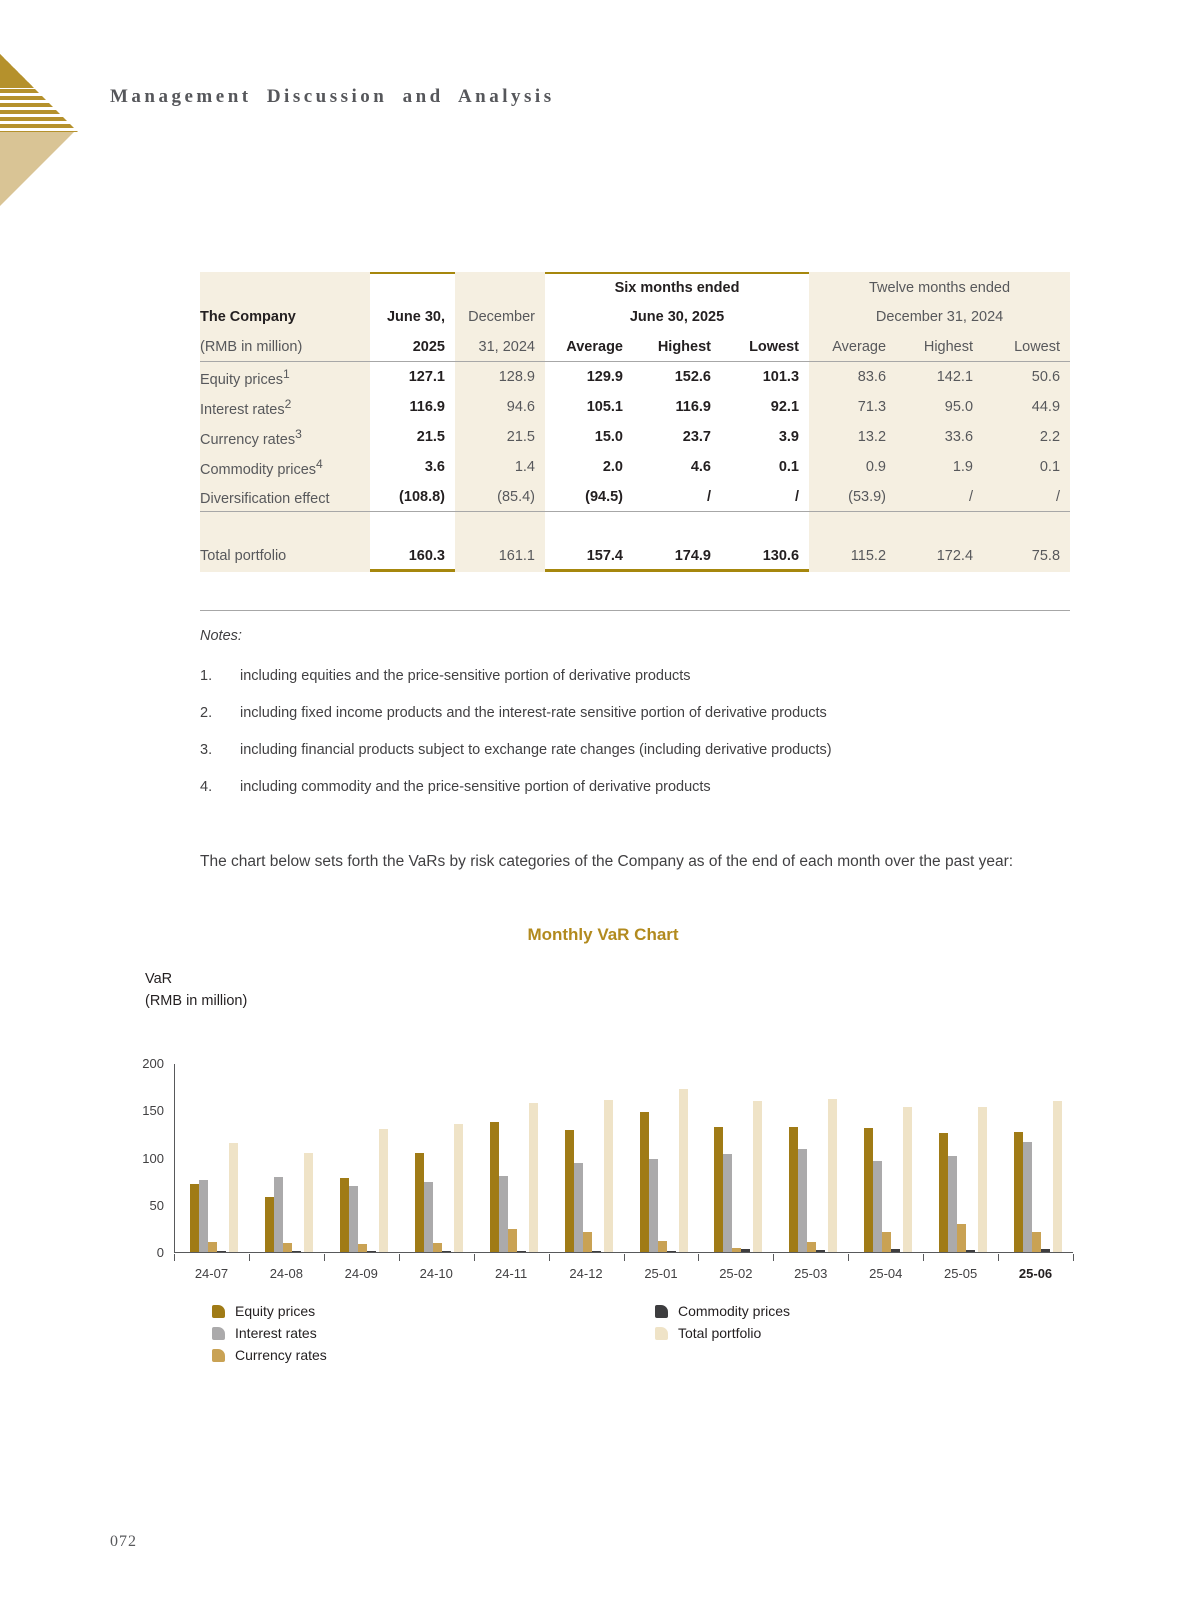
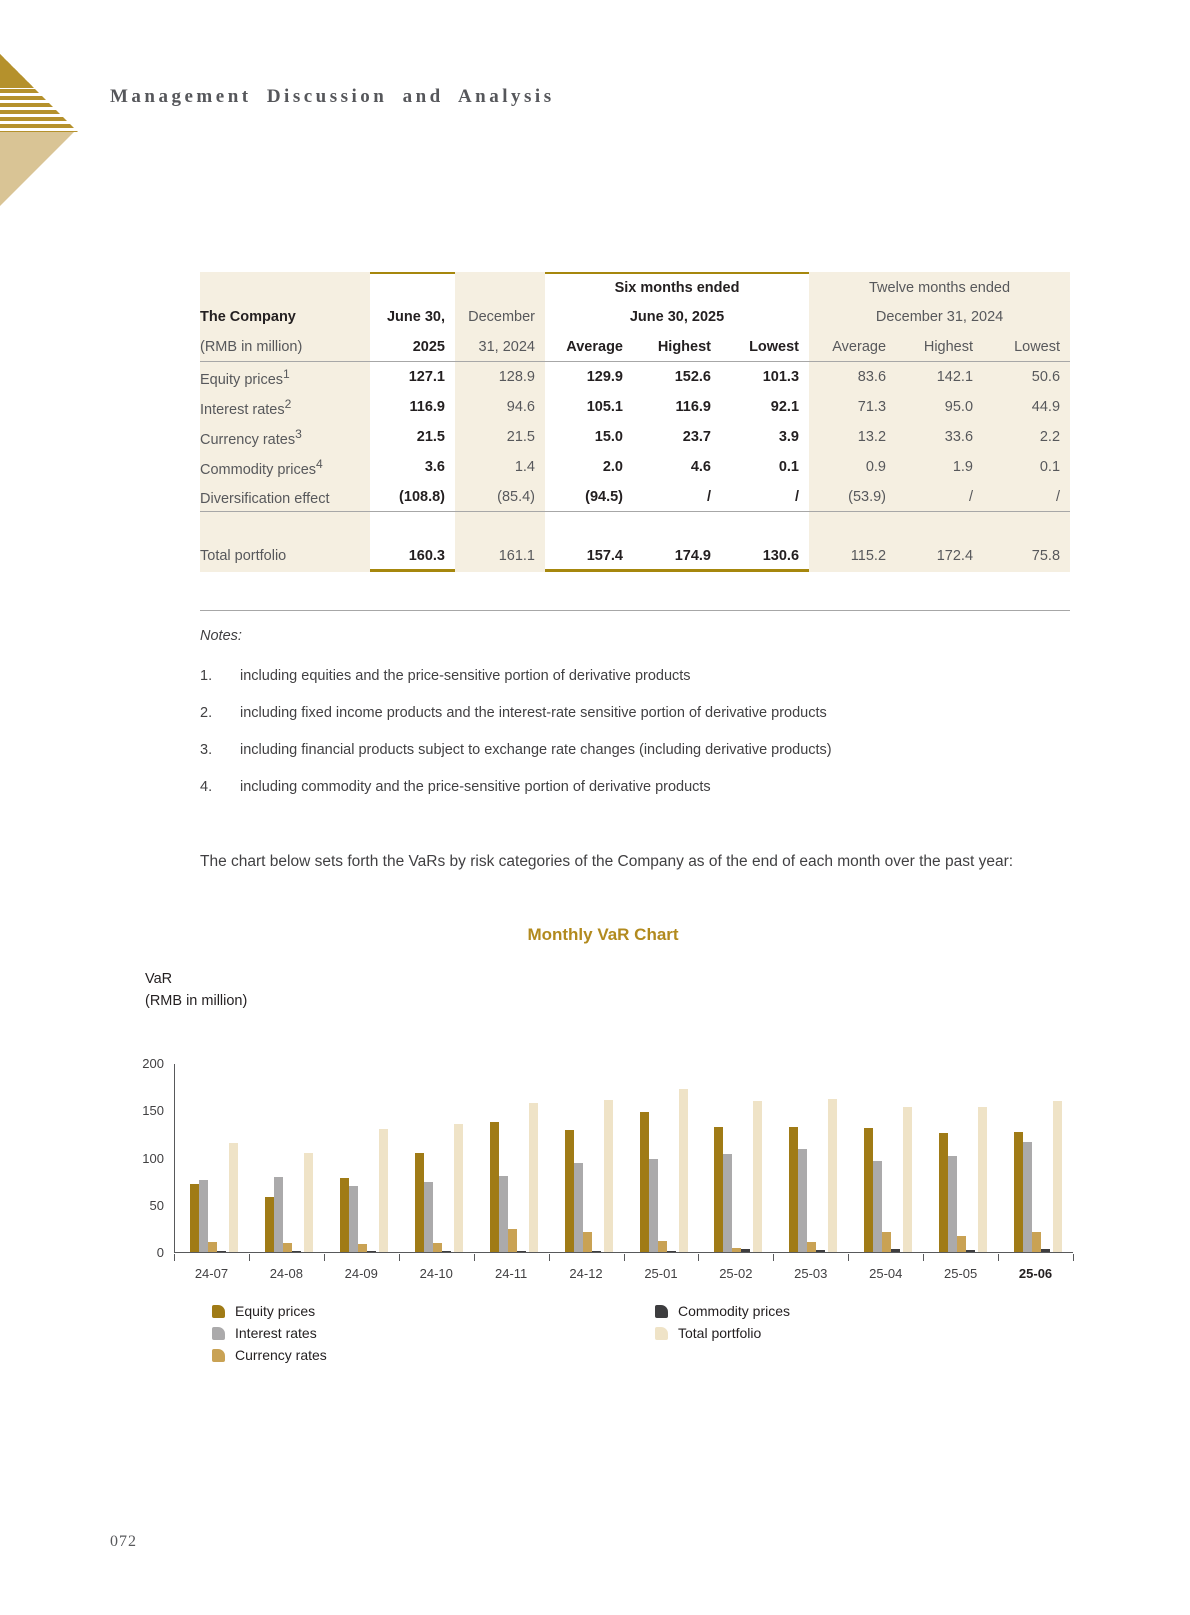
Currency rates/25-05: 30 -> 20
